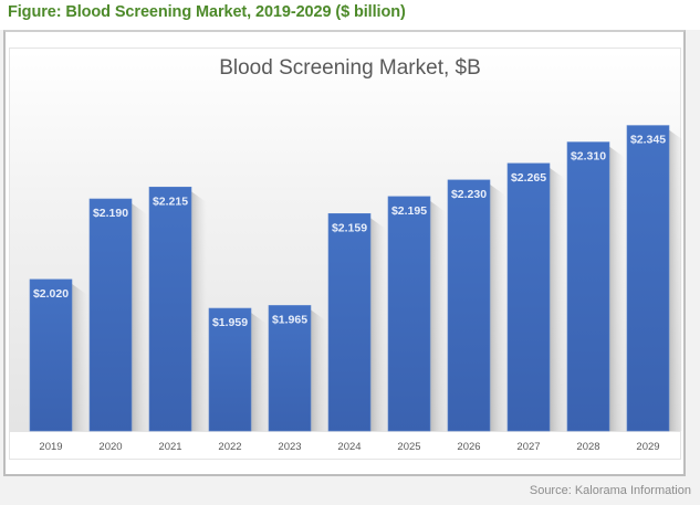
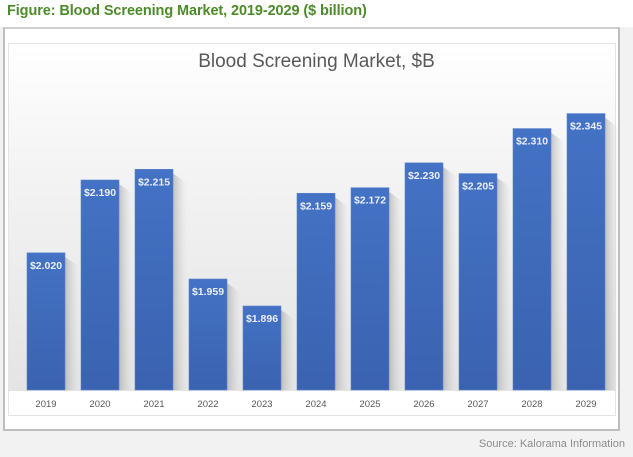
2023: $1.965 -> $1.896
2025: $2.195 -> $2.172
2027: $2.265 -> $2.205
